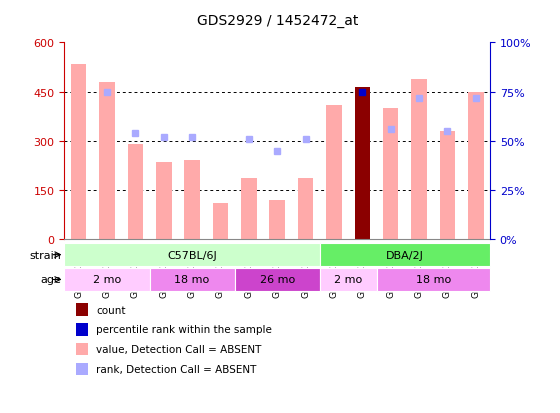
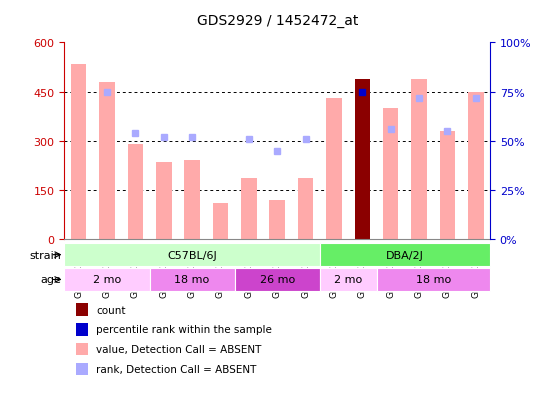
GSM152265: 410 -> 430
GSM152266: 465 -> 490
